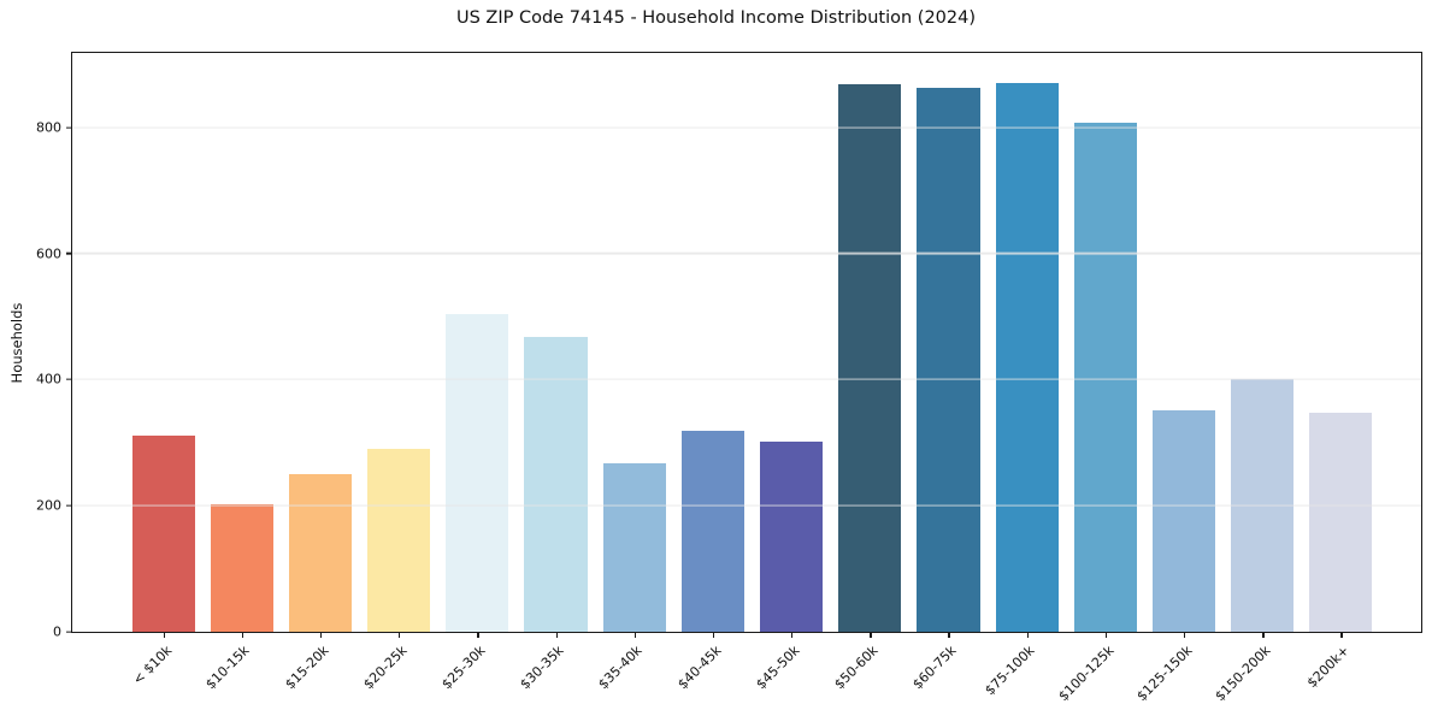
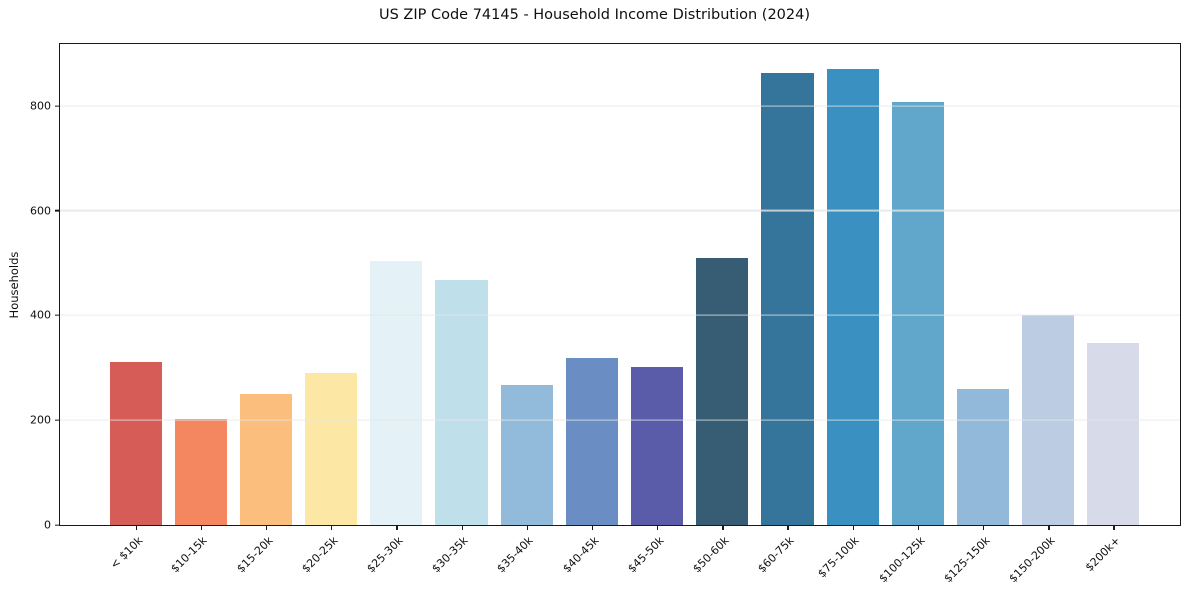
$50-60k: 870 -> 510
$125-150k: 350 -> 260
